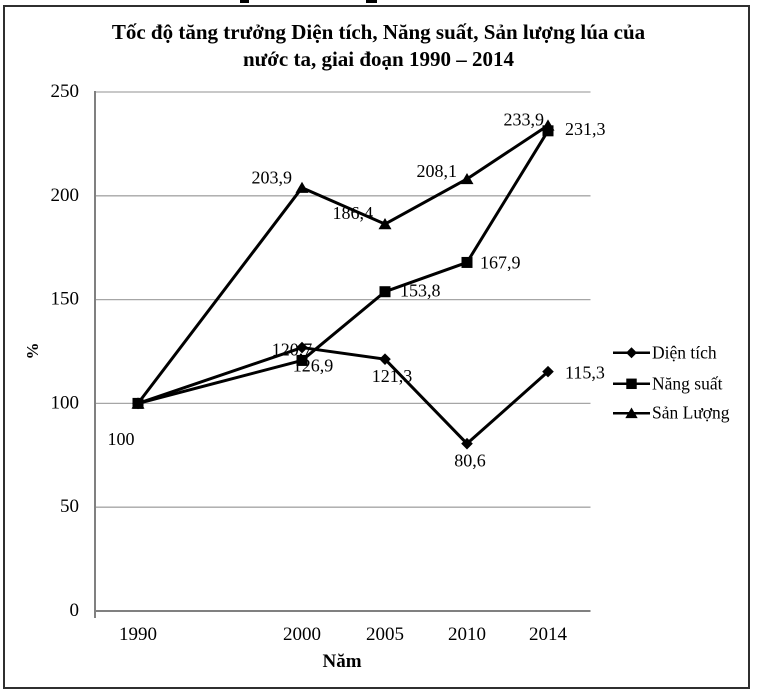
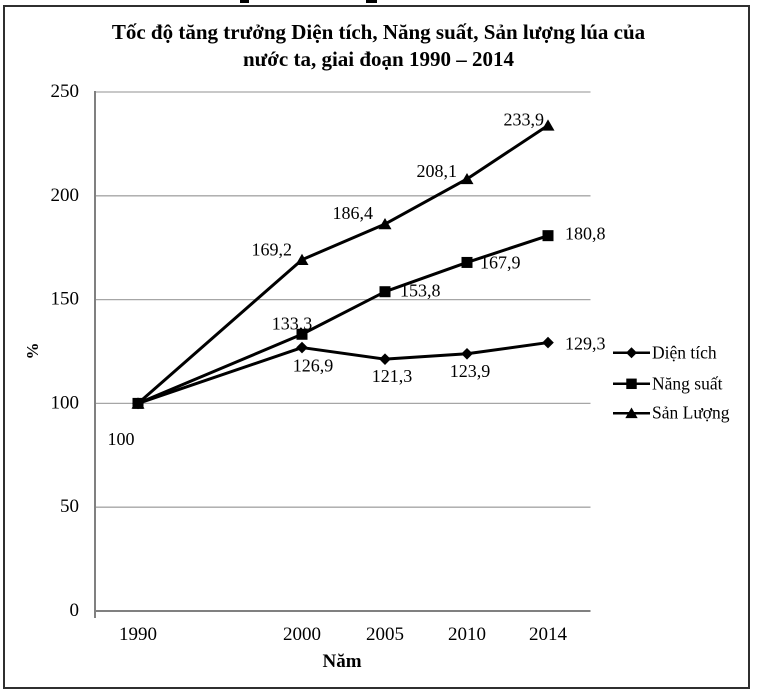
Năng suất/2000: 120,7 -> 133,3
Sản Lượng/2000: 203,9 -> 169,2
Diện tích/2010: 80,6 -> 123,9
Diện tích/2014: 115,3 -> 129,3
Năng suất/2014: 231,3 -> 180,8
